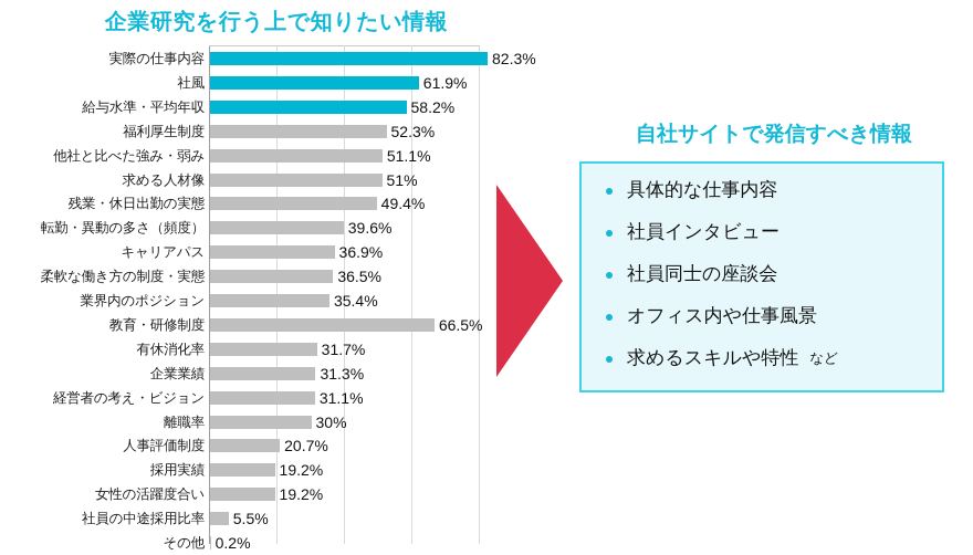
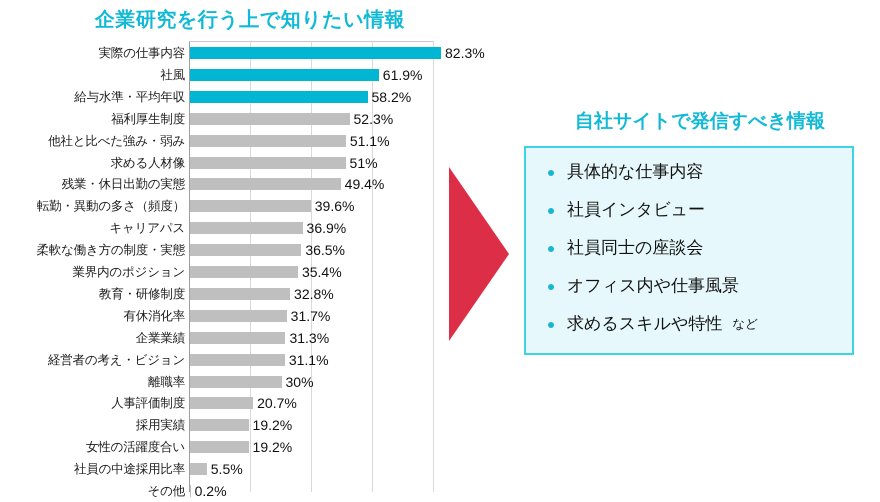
教育・研修制度: 66.5% -> 32.8%
